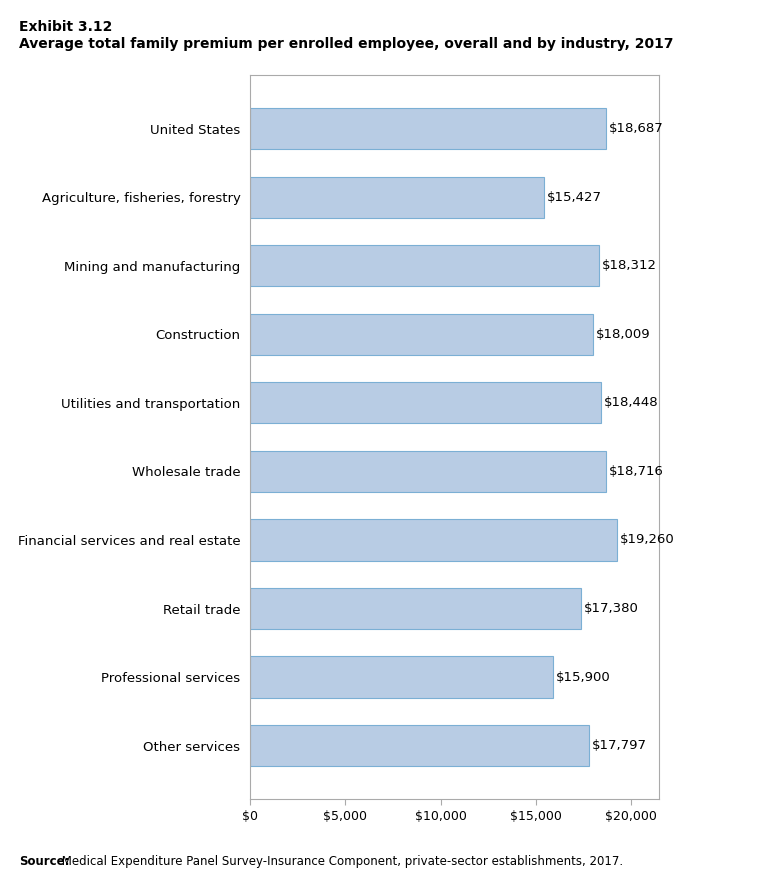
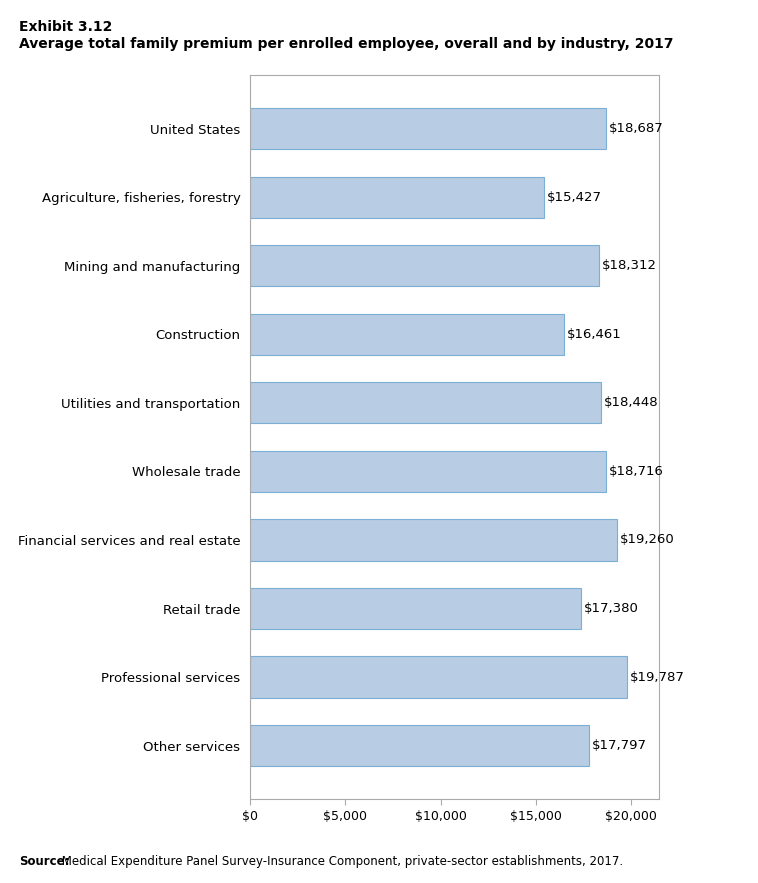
Construction: $18,009 -> $16,461
Professional services: $15,900 -> $19,787
